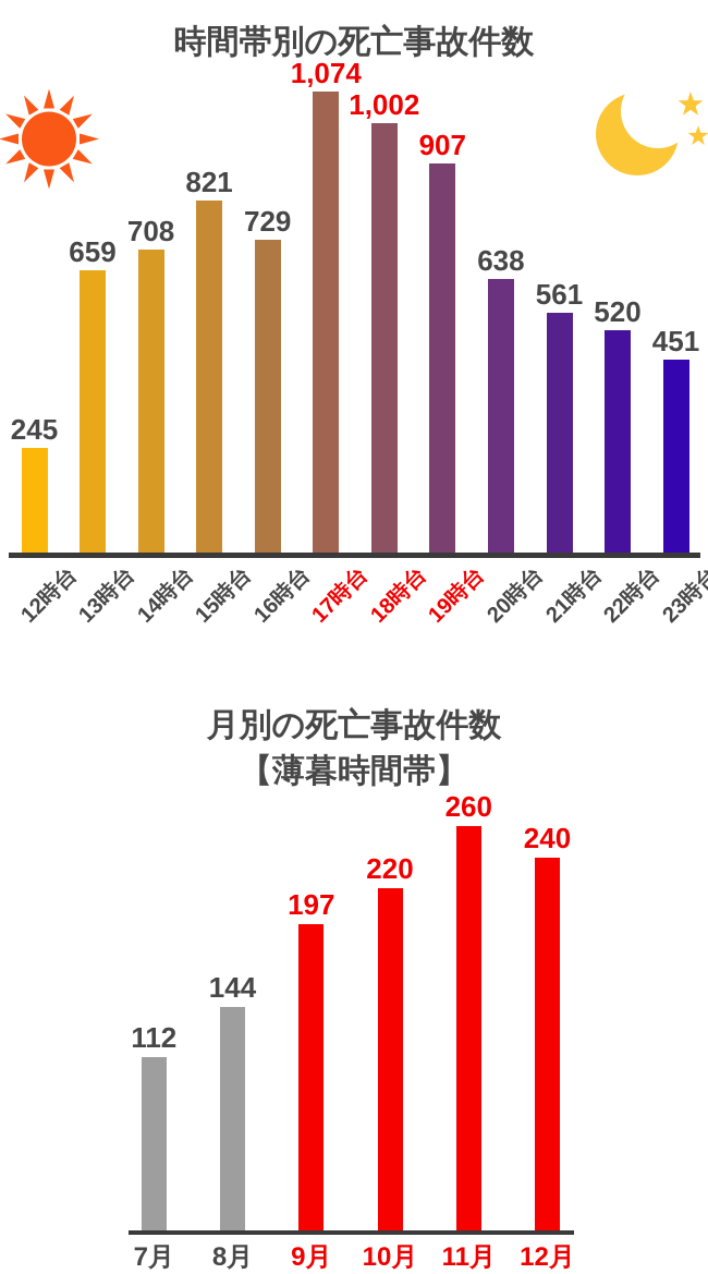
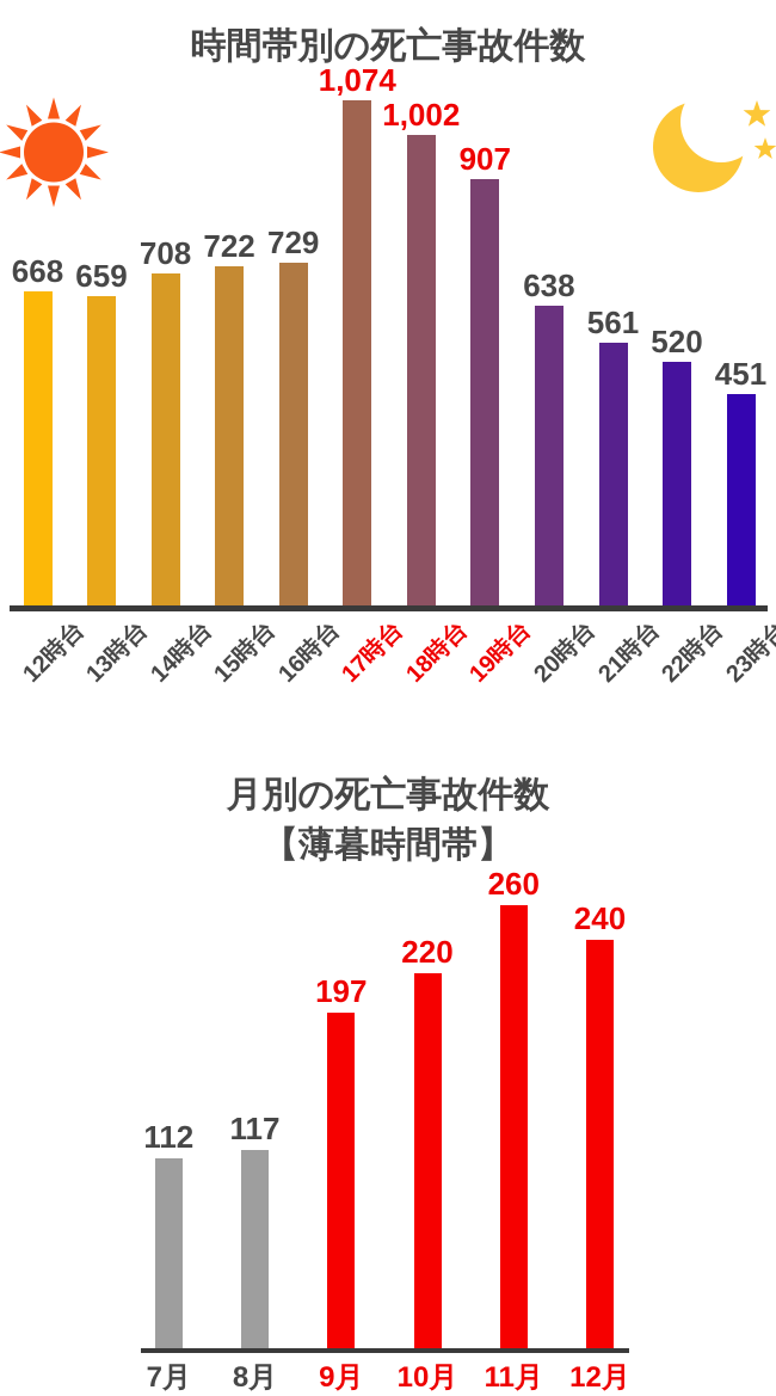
時間帯別の死亡事故件数/12時台: 245 -> 668
時間帯別の死亡事故件数/15時台: 821 -> 722
月別の死亡事故件数【薄暮時間帯】/8月: 144 -> 117
